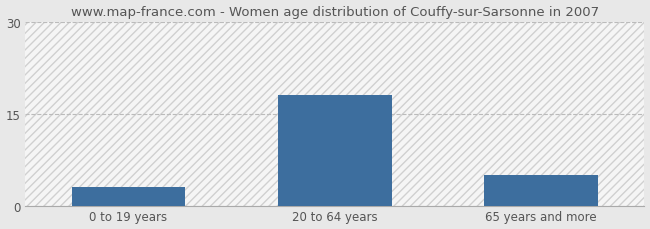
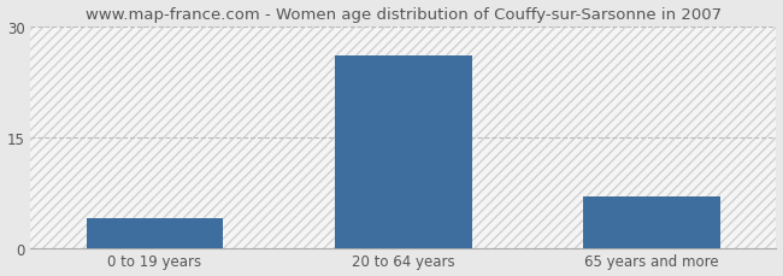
0 to 19 years: 3 -> 4
20 to 64 years: 18 -> 26
65 years and more: 5 -> 7
